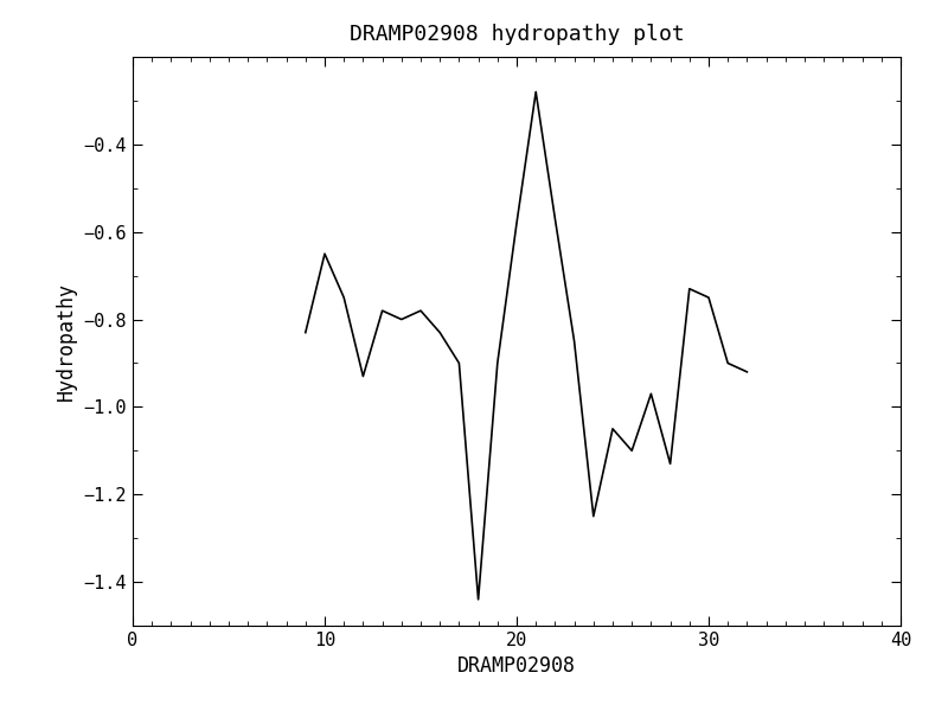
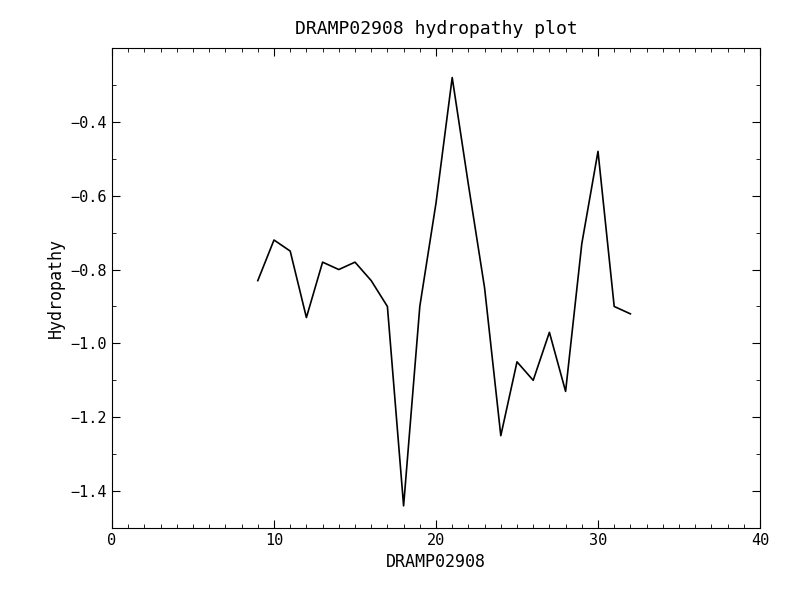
10: -0.65 -> -0.72
20: -0.58 -> -0.62
30: -0.75 -> -0.48
